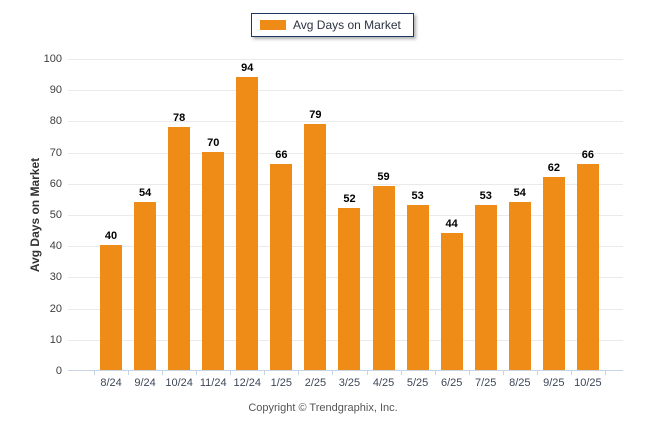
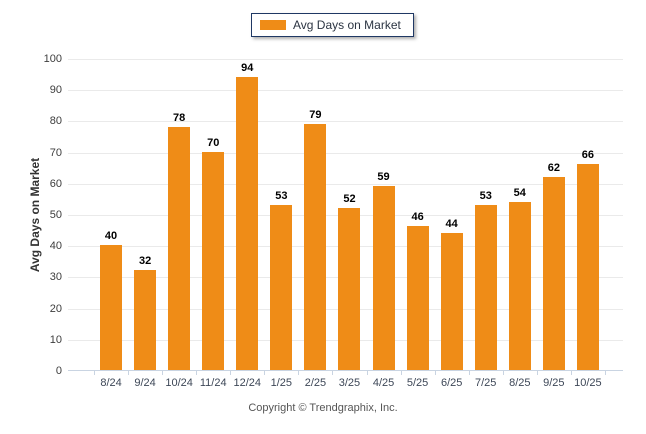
9/24: 54 -> 32
1/25: 66 -> 53
5/25: 53 -> 46
